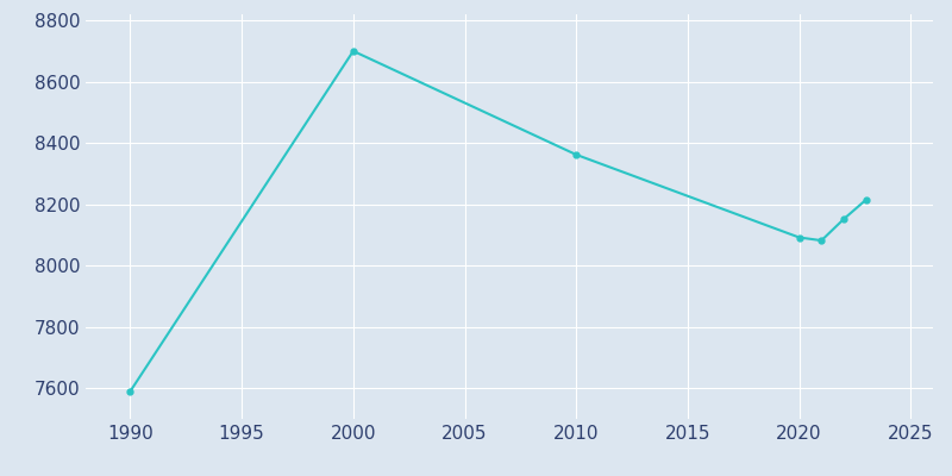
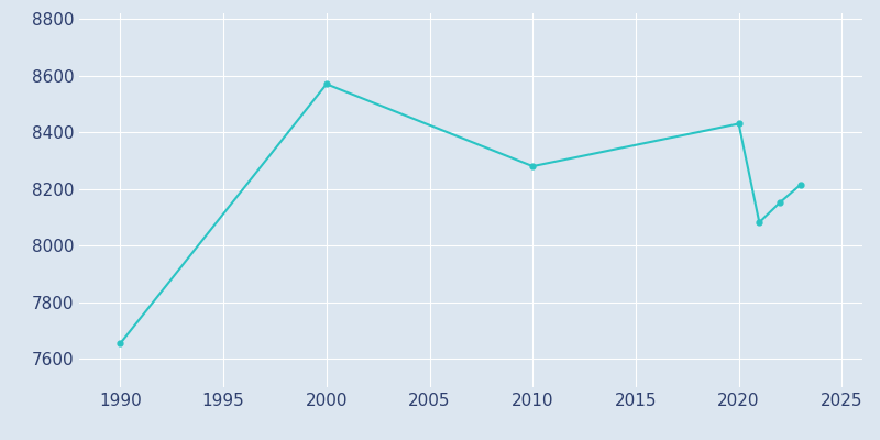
1990: 7590 -> 7655
2000: 8700 -> 8570
2010: 8362 -> 8280
2020: 8092 -> 8430
